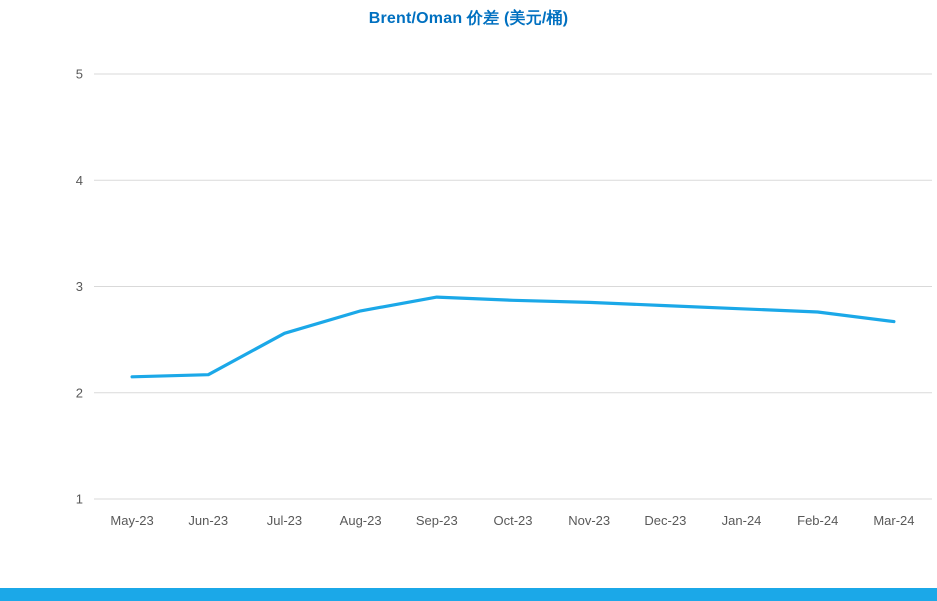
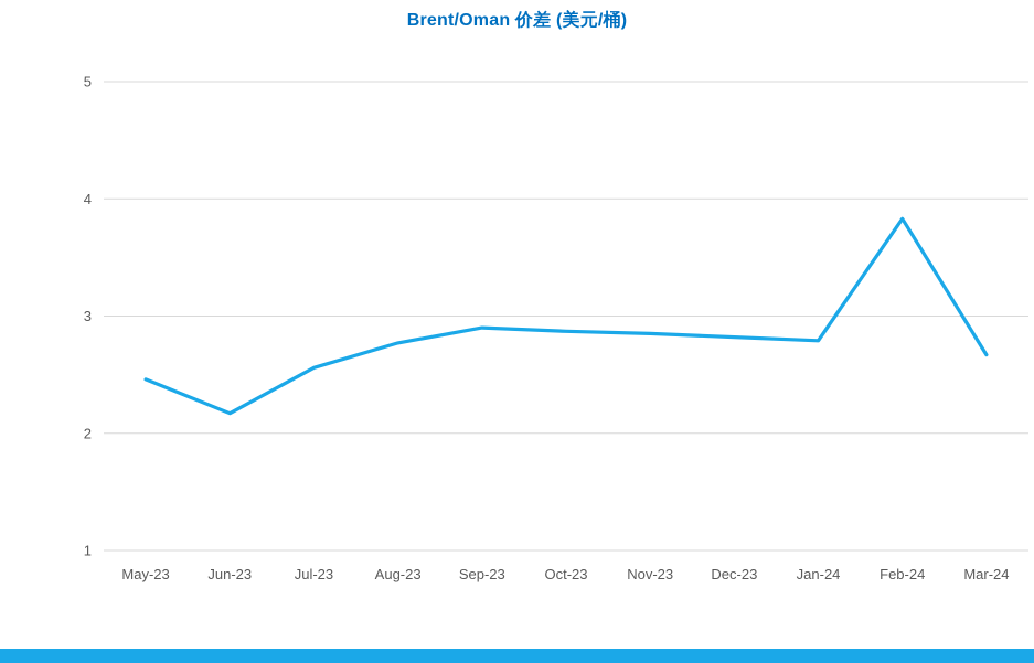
May-23: 2.15 -> 2.46
Feb-24: 2.76 -> 3.83
